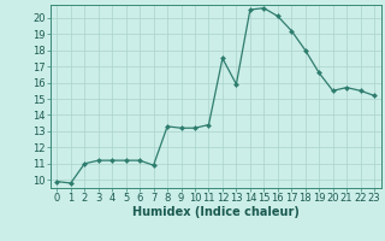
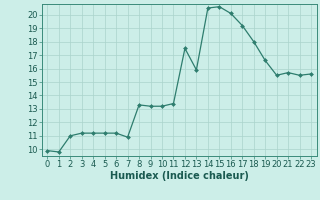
23: 15.2 -> 15.6
